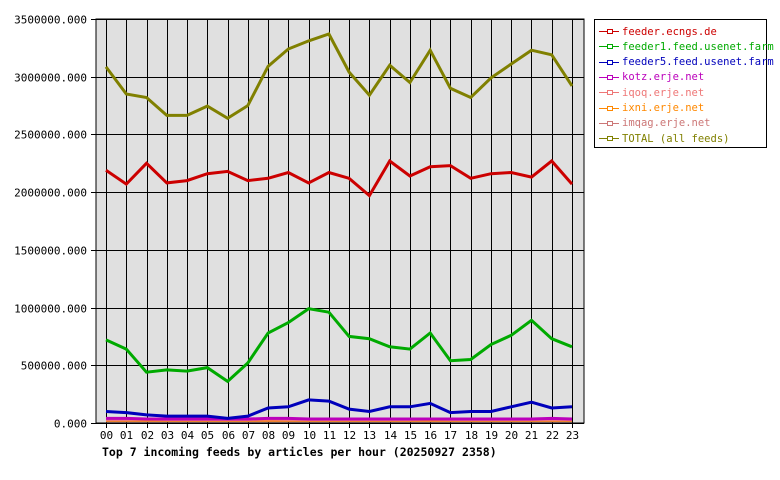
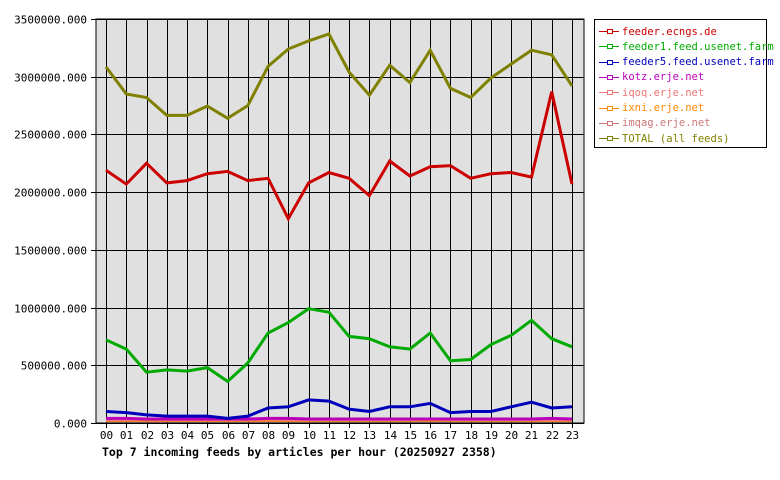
feeder.ecngs.de/09: 2170000 -> 1770000
feeder.ecngs.de/22: 2270000 -> 2870000
